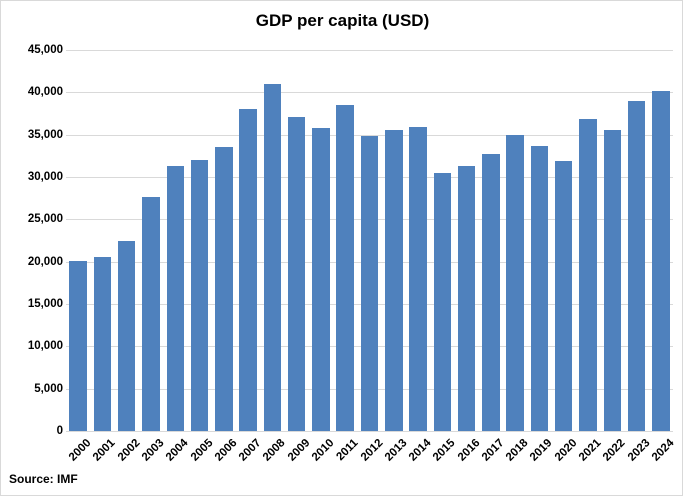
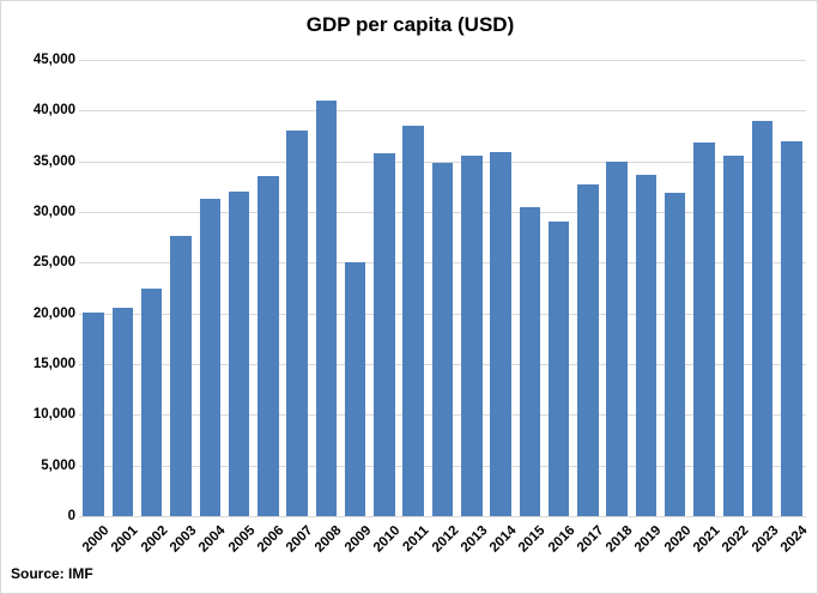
2009: 37000 -> 25000
2016: 31000 -> 29000
2024: 40000 -> 37000
